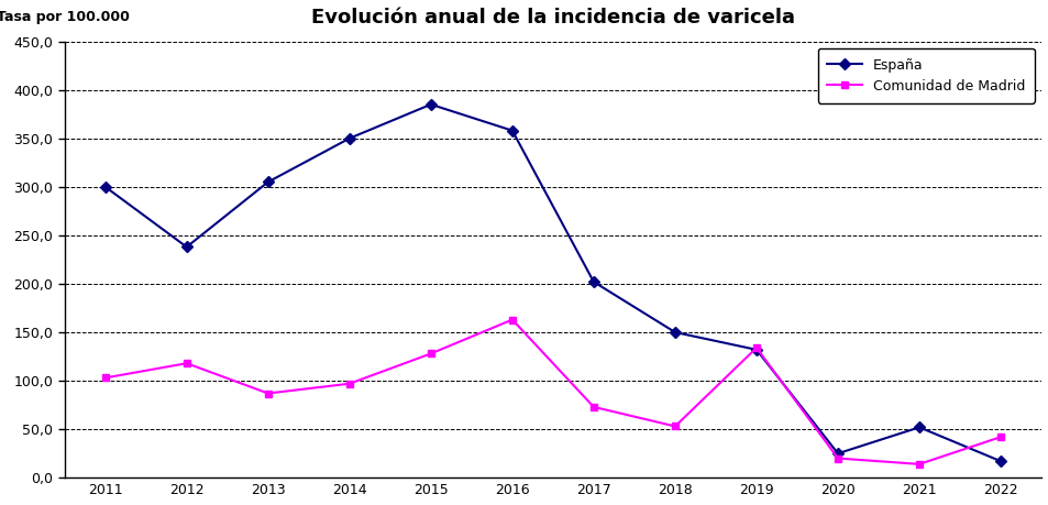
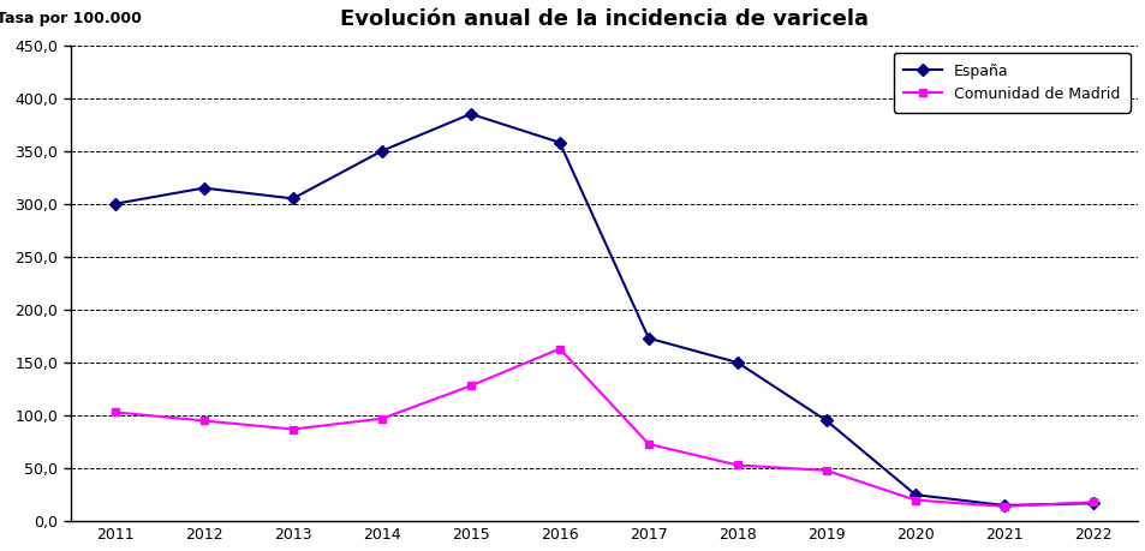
España/2012: 238 -> 315
Comunidad de Madrid/2012: 118 -> 95
España/2017: 202 -> 173
España/2019: 132 -> 95
Comunidad de Madrid/2019: 134 -> 48
España/2021: 52 -> 15
Comunidad de Madrid/2022: 42 -> 18
